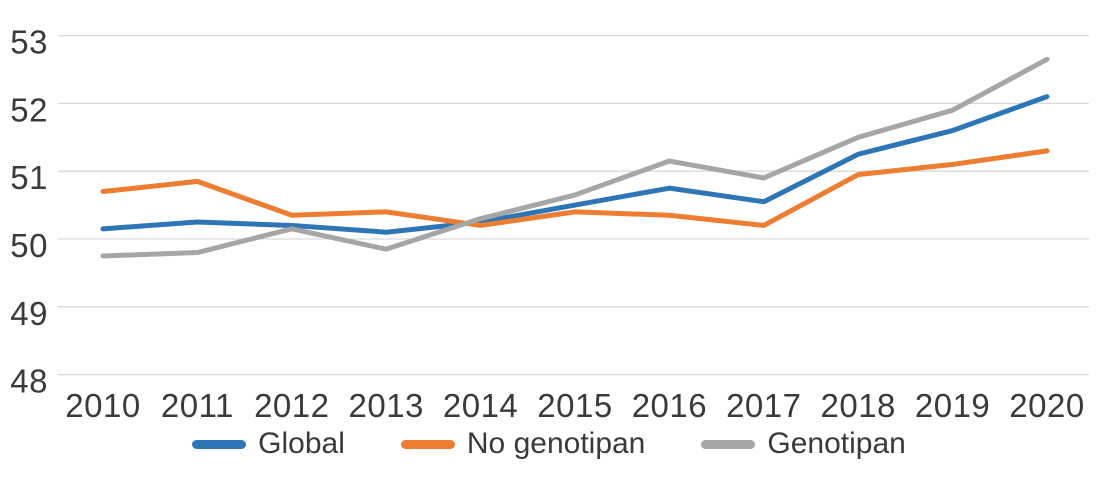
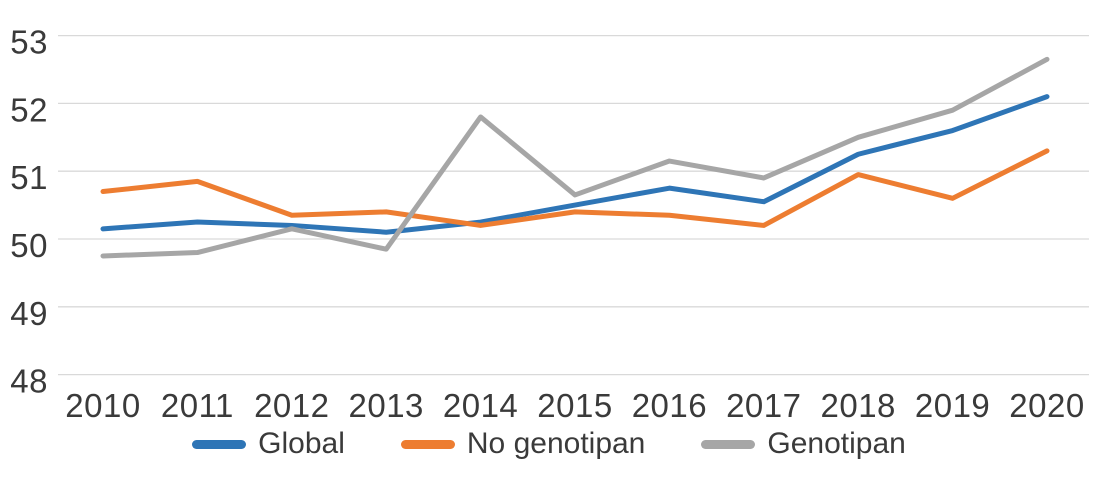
Genotipan/2014: 50.3 -> 51.8
No genotipan/2019: 51.1 -> 50.6
